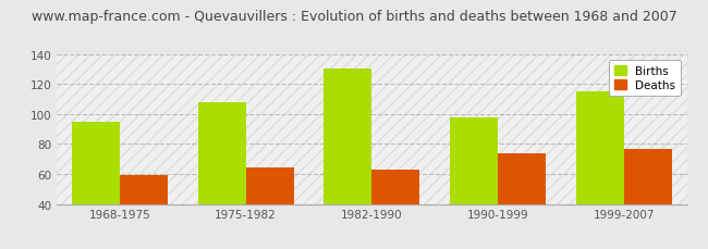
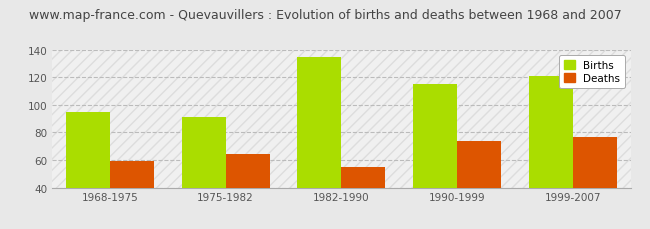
Births/1975-1982: 108 -> 91
Births/1982-1990: 130 -> 135
Deaths/1982-1990: 63 -> 55
Births/1990-1999: 98 -> 115
Births/1999-2007: 115 -> 121
